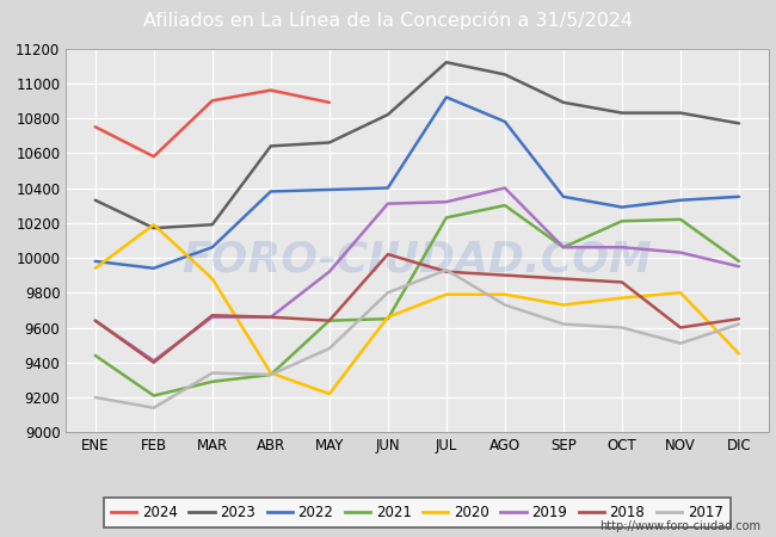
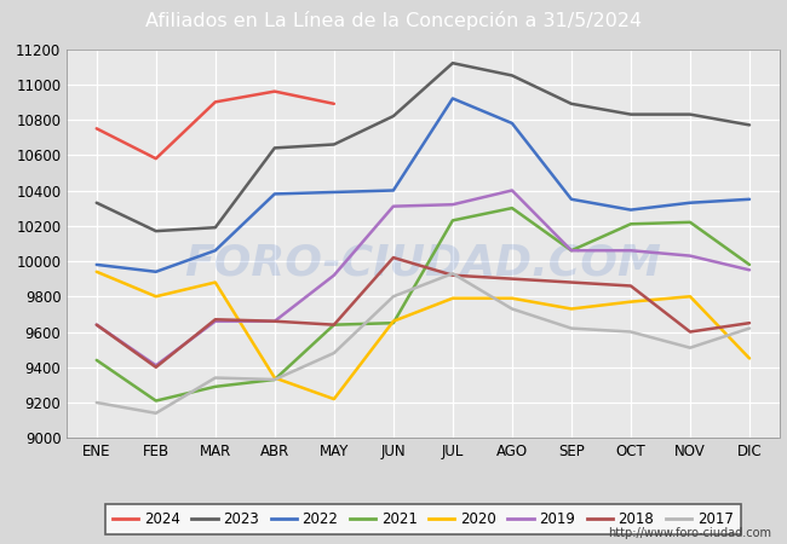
2020/FEB: 10190 -> 9800
